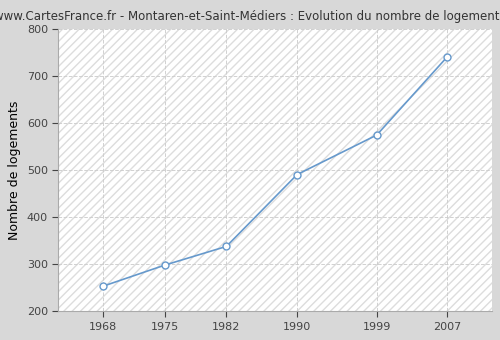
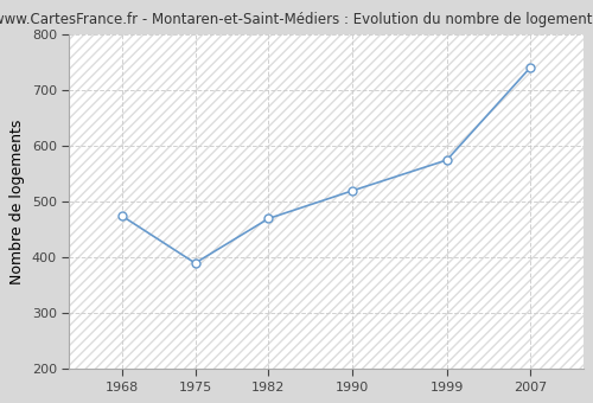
1968: 253 -> 475
1975: 298 -> 390
1982: 338 -> 470
1990: 491 -> 520
